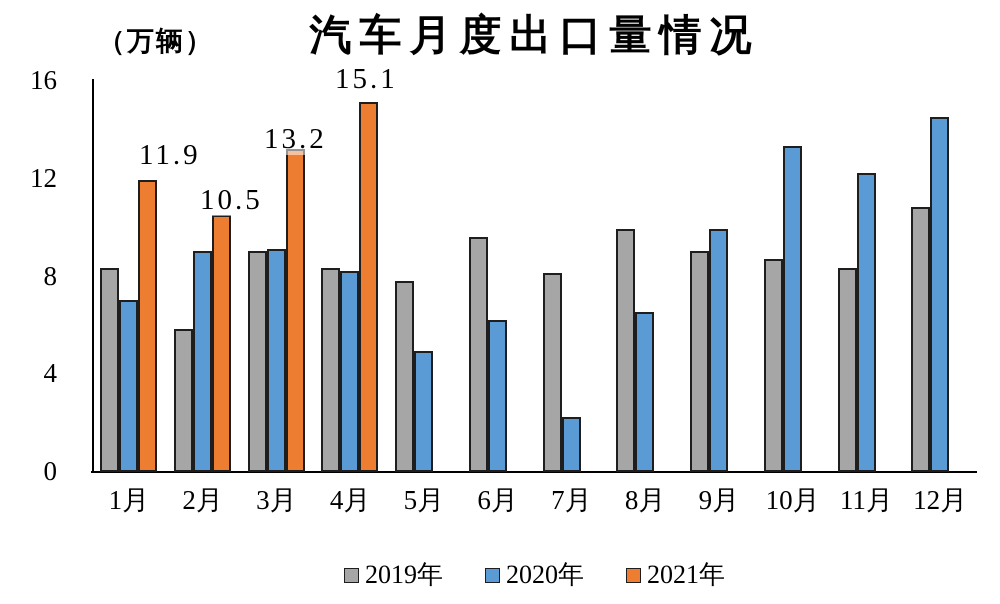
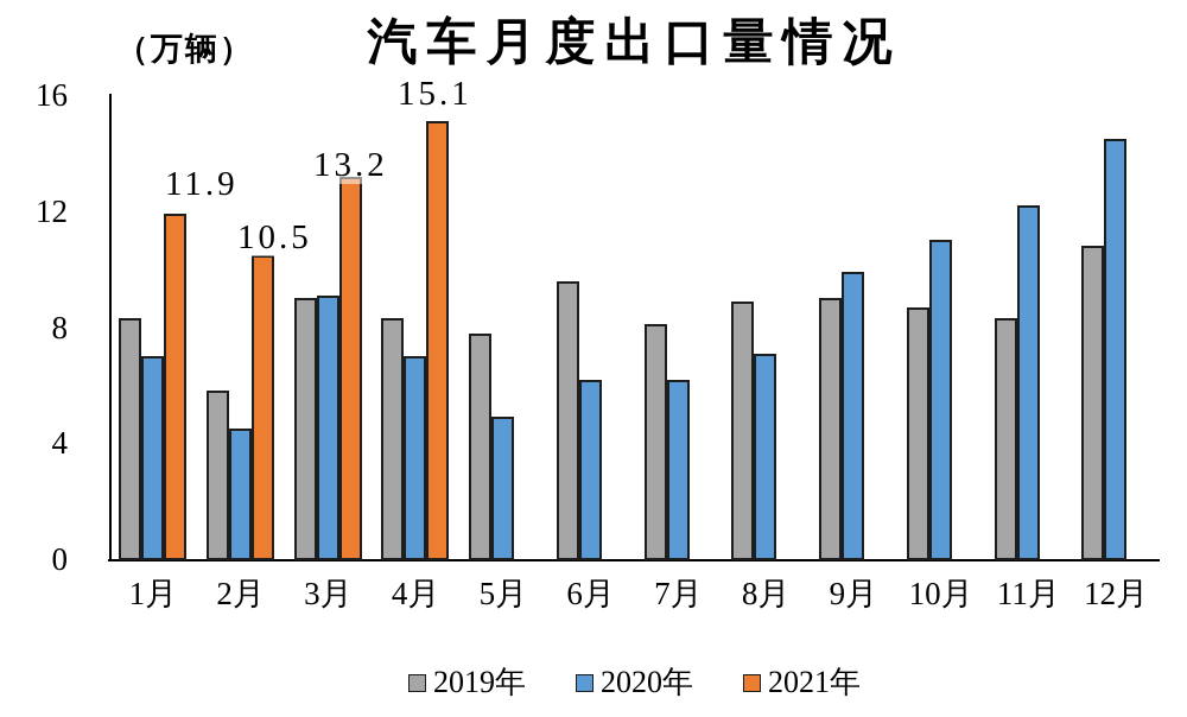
2020年/2月: 9.0 -> 4.5
2020年/4月: 8.2 -> 7.0
2020年/7月: 2.2 -> 6.2
2019年/8月: 9.9 -> 8.9
2020年/8月: 6.5 -> 7.1
2020年/10月: 13.3 -> 11.0
